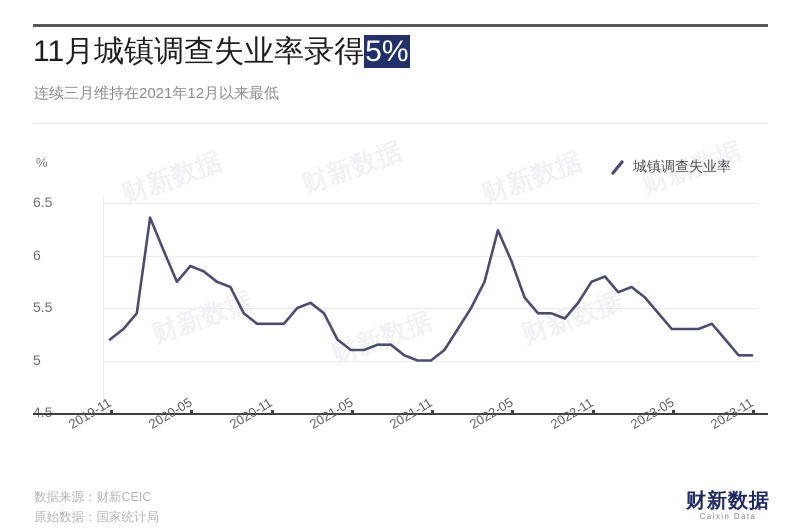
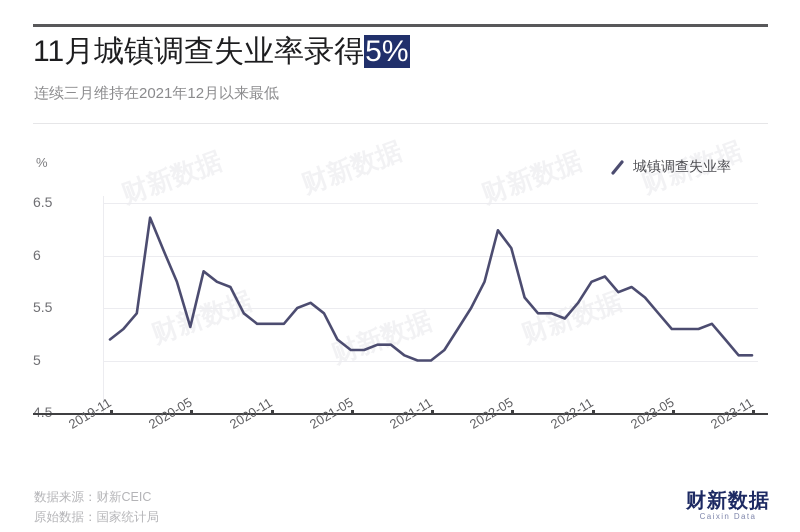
2020-05: 5.90 -> 5.32
2022-05: 5.95 -> 6.07
